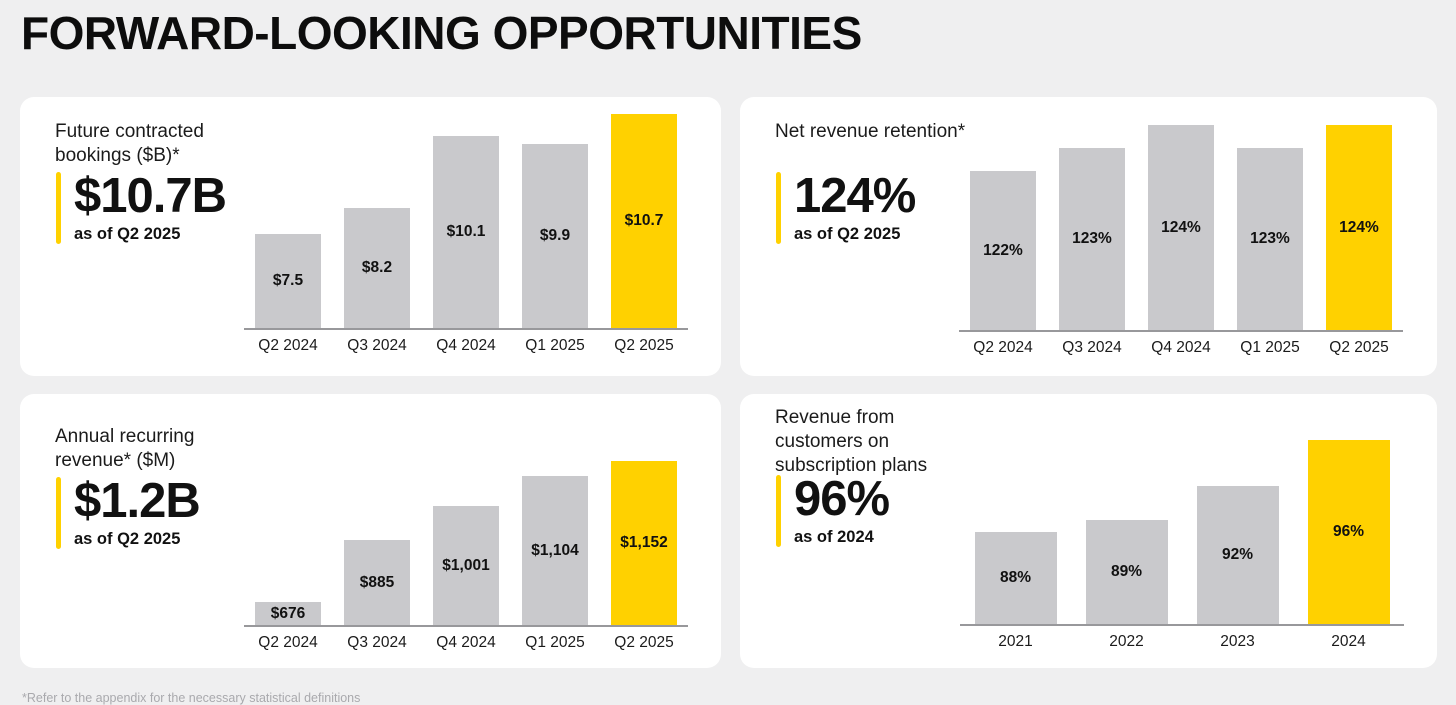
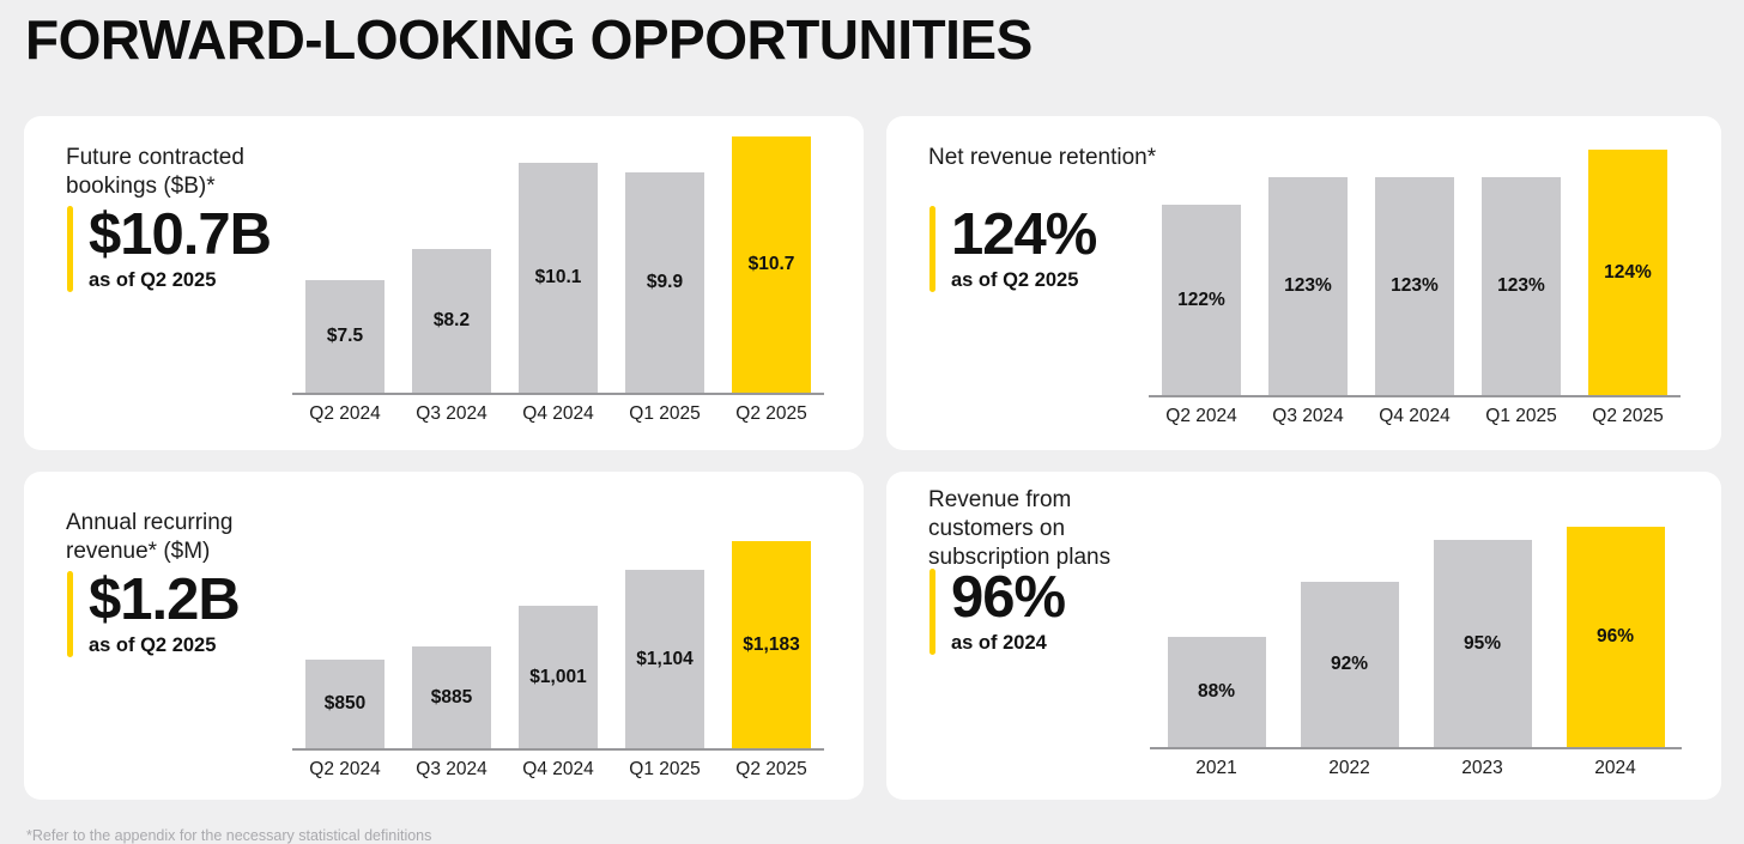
Net revenue retention*/Q4 2024: 124% -> 123%
Annual recurring revenue* ($M)/Q2 2024: $676 -> $850
Annual recurring revenue* ($M)/Q2 2025: $1,152 -> $1,183
Revenue from customers on subscription plans/2022: 89% -> 92%
Revenue from customers on subscription plans/2023: 92% -> 95%
